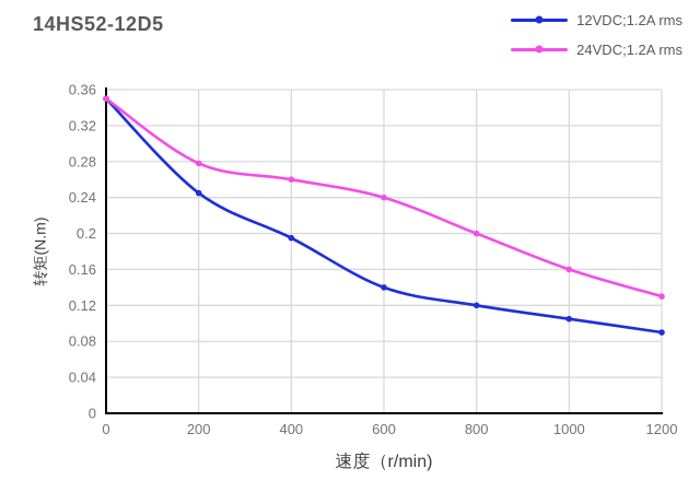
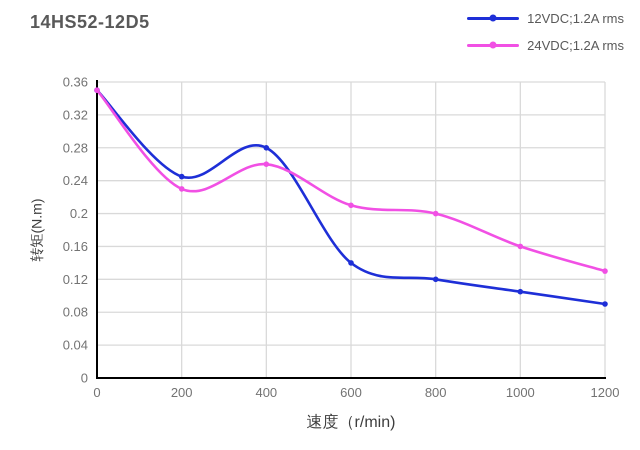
24VDC;1.2A rms/200: 0.28 -> 0.23
12VDC;1.2A rms/400: 0.20 -> 0.28
24VDC;1.2A rms/600: 0.24 -> 0.21
